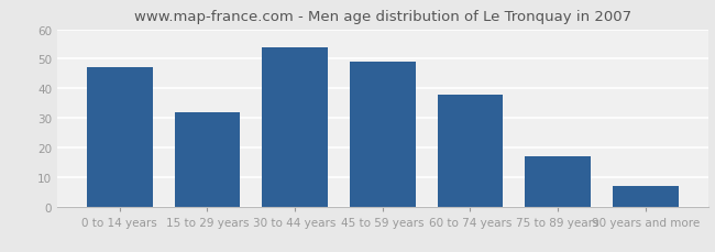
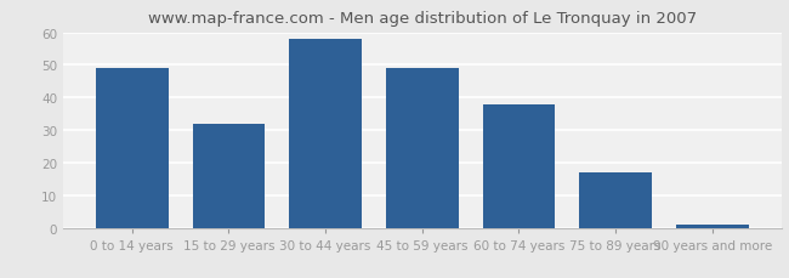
0 to 14 years: 47 -> 49
30 to 44 years: 54 -> 58
90 years and more: 7 -> 1
